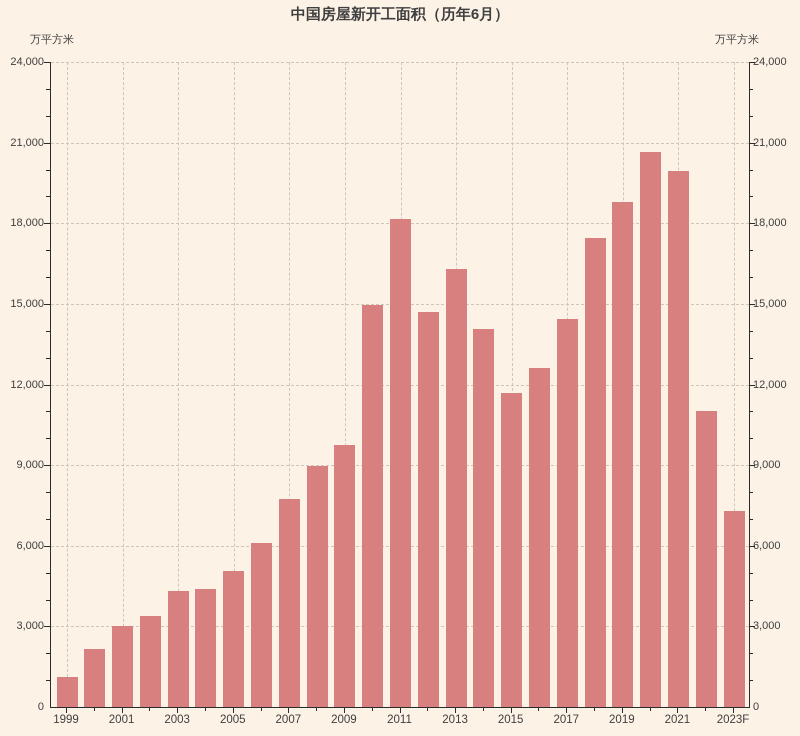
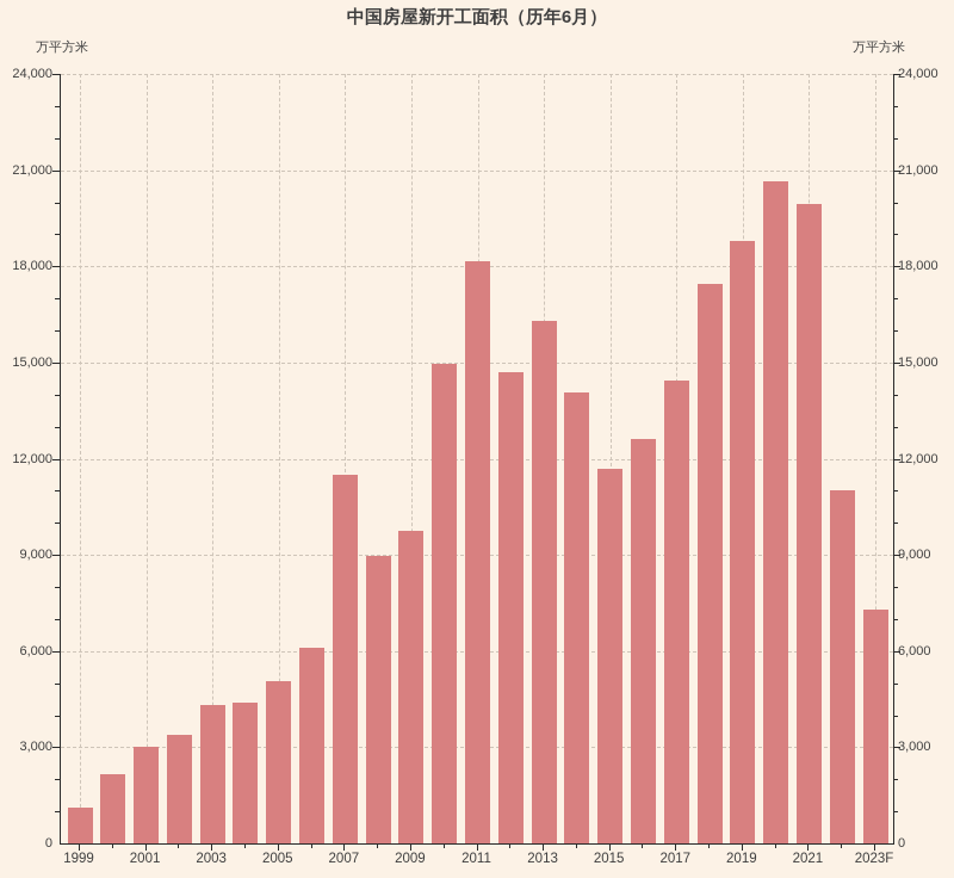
2007: 7800 -> 11500
